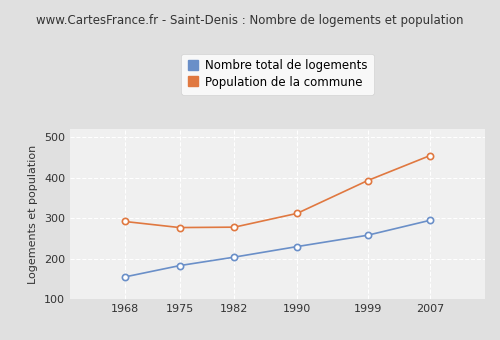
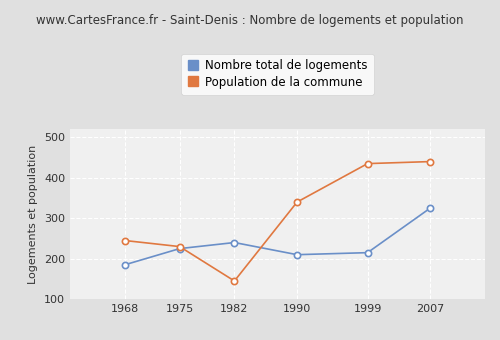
Nombre total de logements/1968: 155 -> 185
Population de la commune/1968: 292 -> 245
Nombre total de logements/1975: 183 -> 225
Population de la commune/1975: 277 -> 230
Nombre total de logements/1982: 204 -> 240
Population de la commune/1982: 278 -> 145
Nombre total de logements/1990: 230 -> 210
Population de la commune/1990: 312 -> 340
Nombre total de logements/1999: 258 -> 215
Population de la commune/1999: 393 -> 435
Nombre total de logements/2007: 295 -> 325
Population de la commune/2007: 455 -> 440
